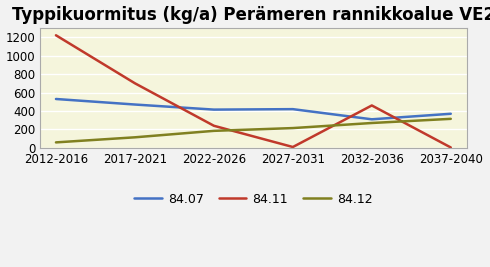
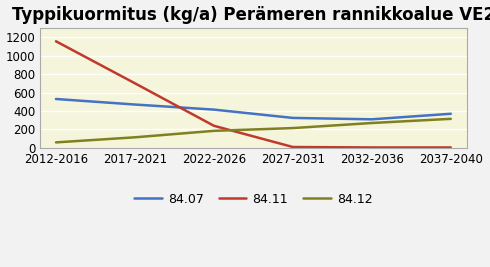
84.11/2012-2016: 1220 -> 1160
84.07/2027-2031: 420 -> 320
84.11/2032-2036: 460 -> 0
